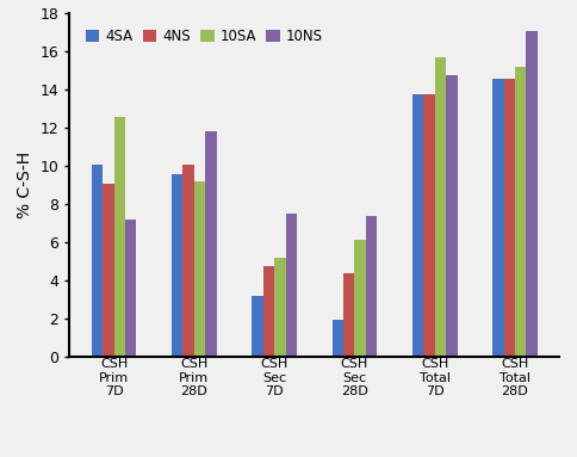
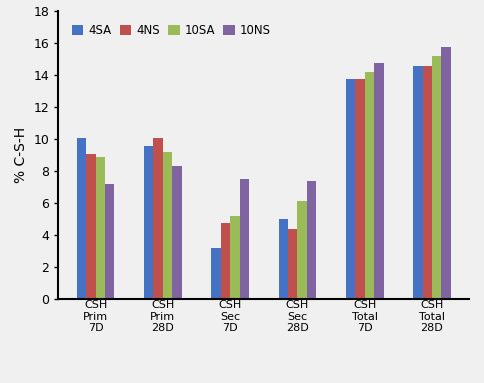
10SA/CSH Prim 7D: 12.6 -> 8.9
10NS/CSH Prim 28D: 11.8 -> 8.3
4SA/CSH Sec 28D: 1.9 -> 5.0
10SA/CSH Total 7D: 15.7 -> 14.2
10NS/CSH Total 28D: 17.1 -> 15.8
